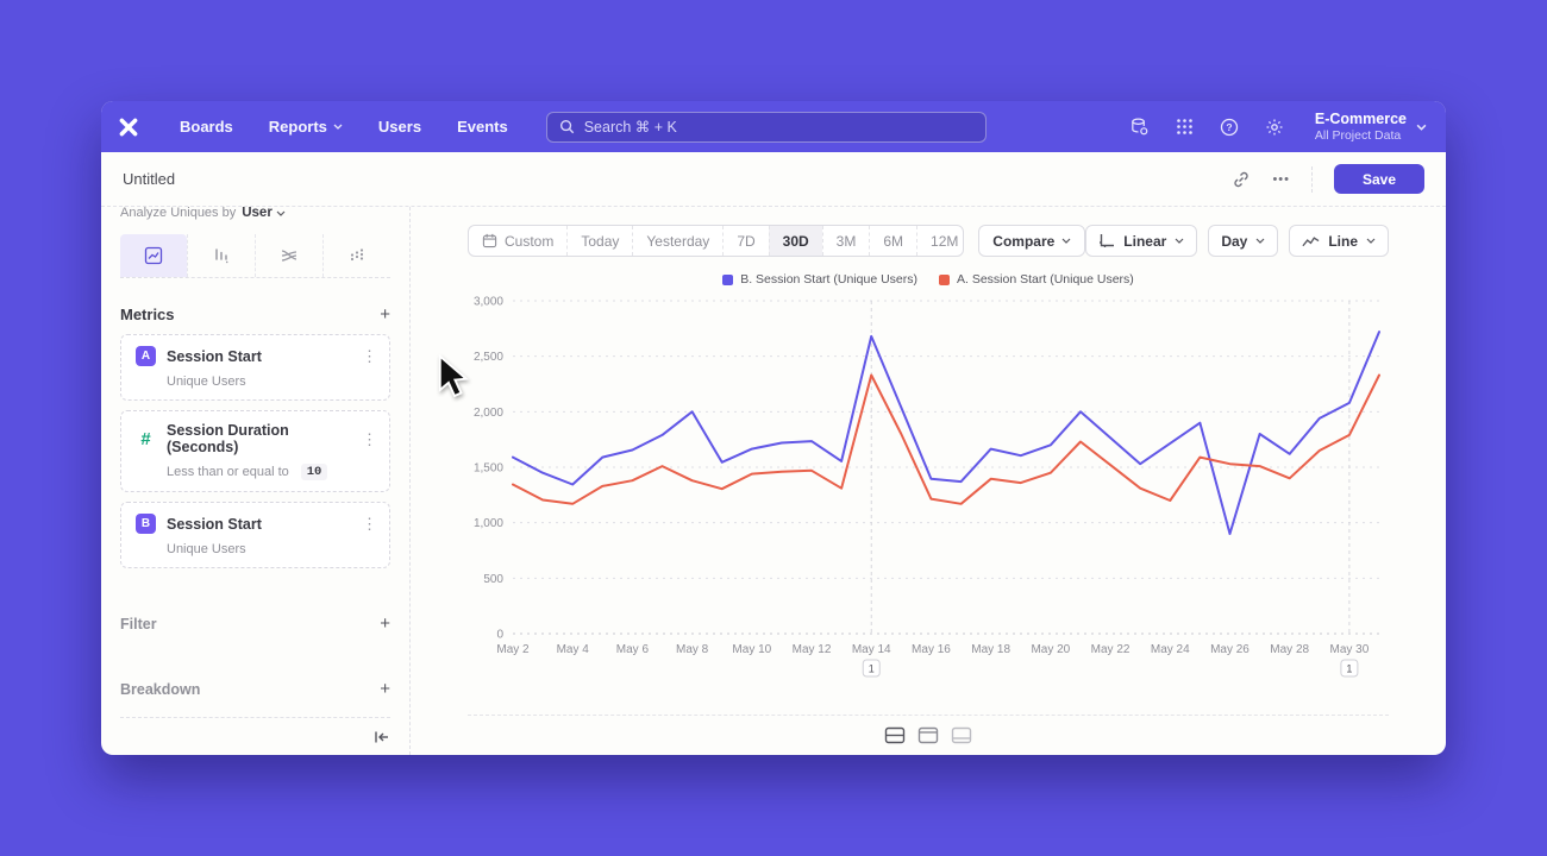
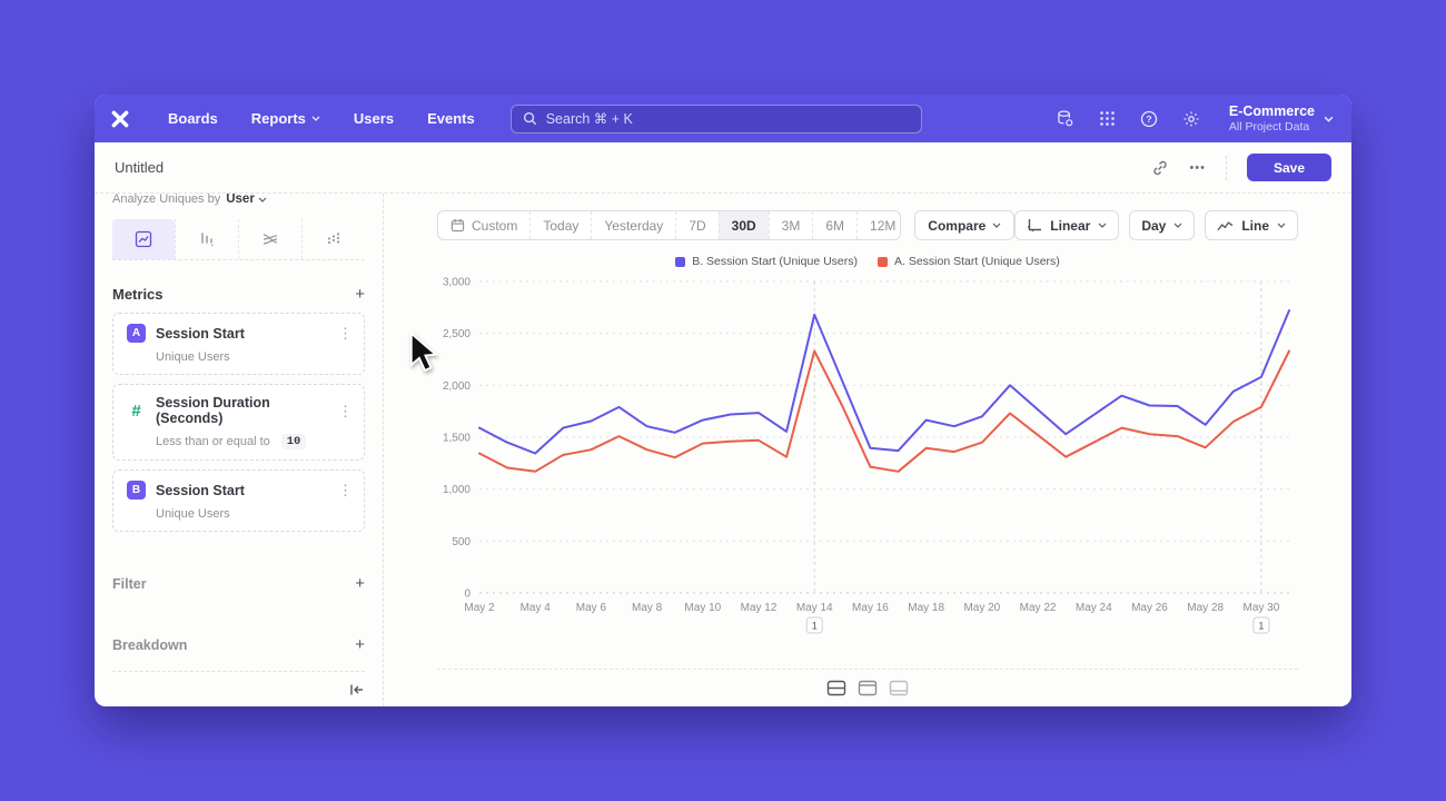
B. Session Start (Unique Users)/May 8: 2000 -> 1600
A. Session Start (Unique Users)/May 24: 1200 -> 1400
B. Session Start (Unique Users)/May 26: 900 -> 1800
